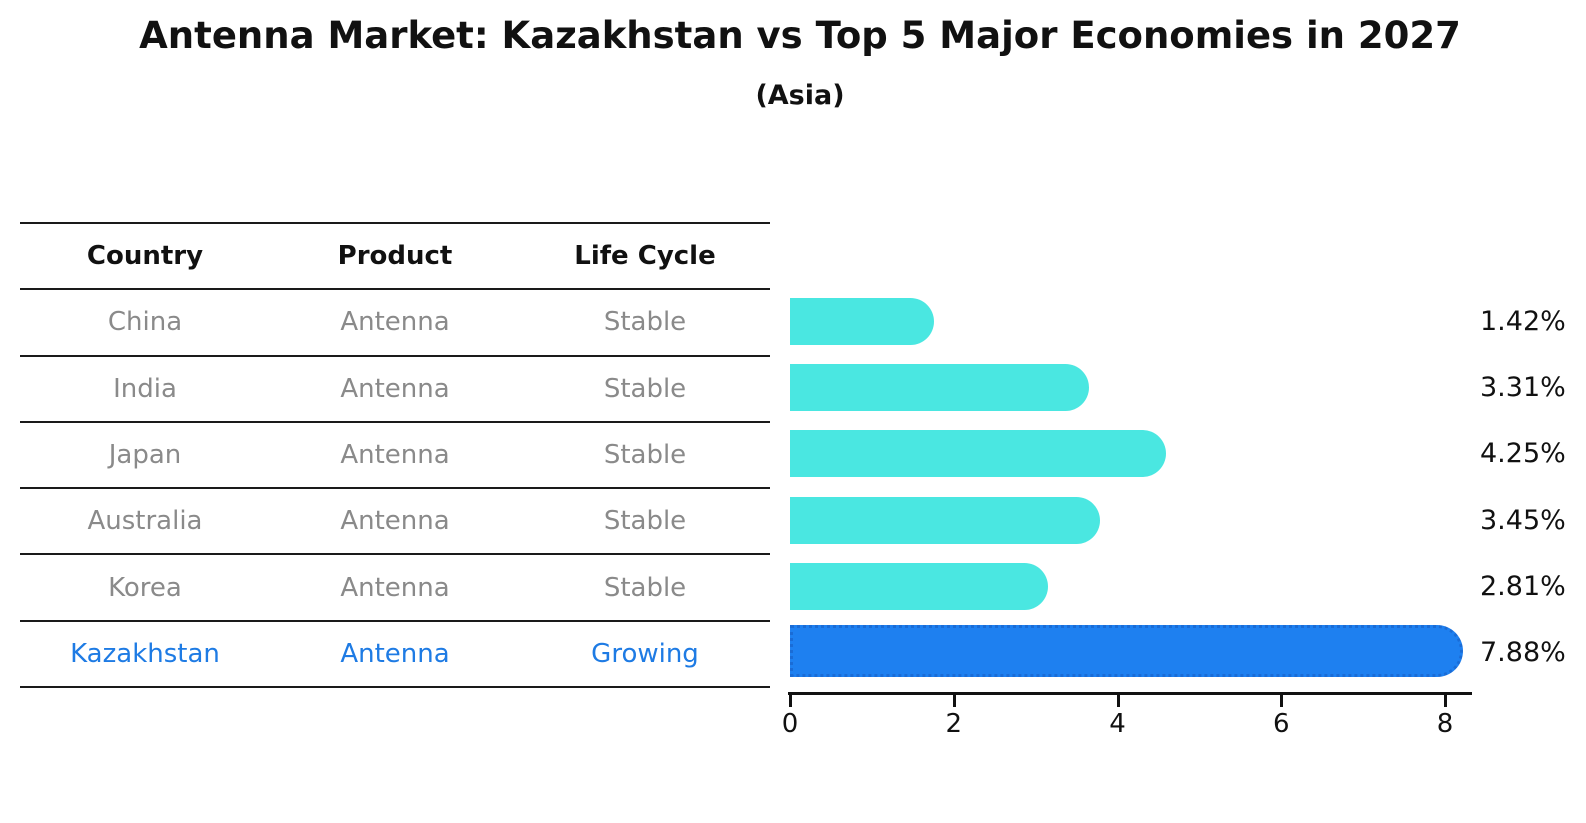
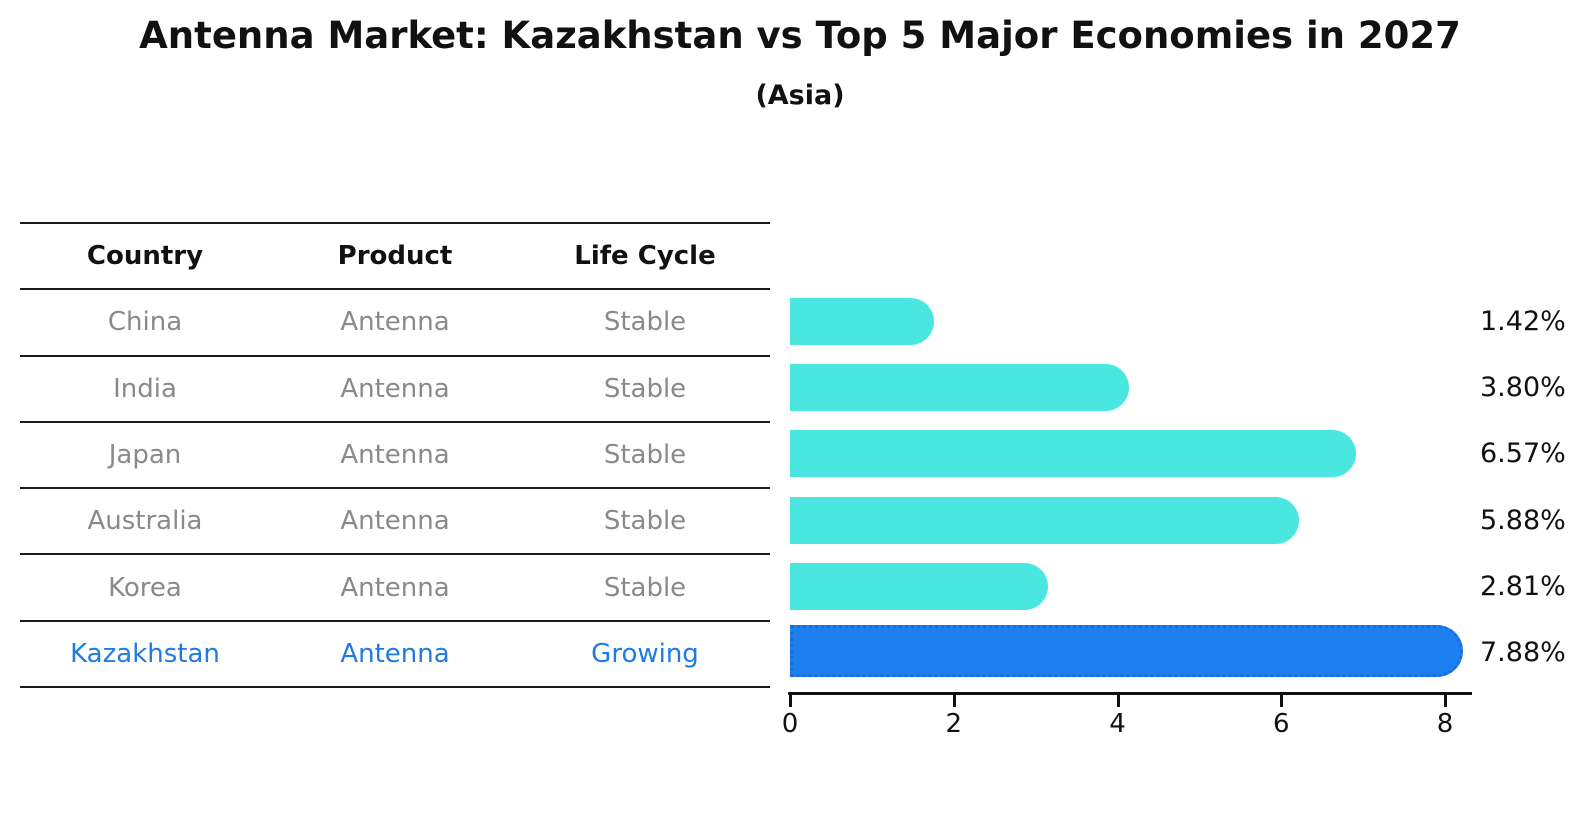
India: 3.31% -> 3.80%
Japan: 4.25% -> 6.57%
Australia: 3.45% -> 5.88%
